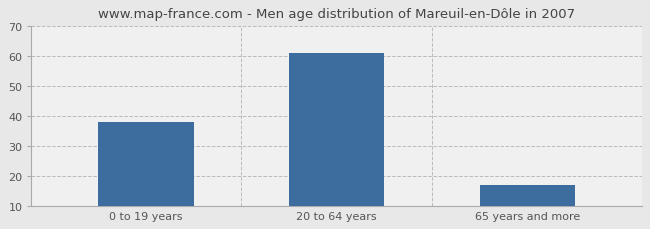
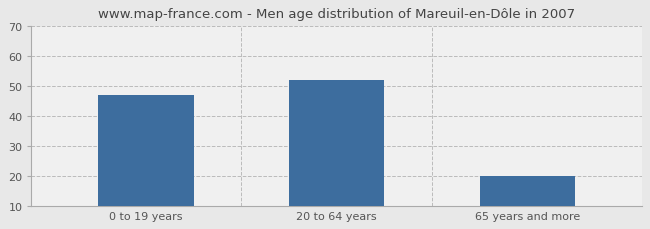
0 to 19 years: 38 -> 47
20 to 64 years: 61 -> 52
65 years and more: 17 -> 20
